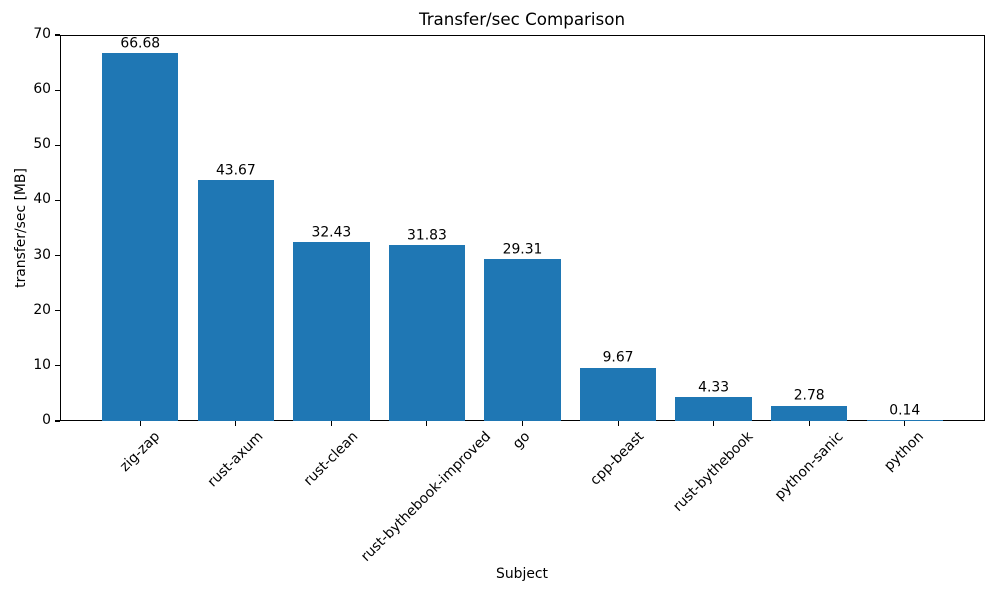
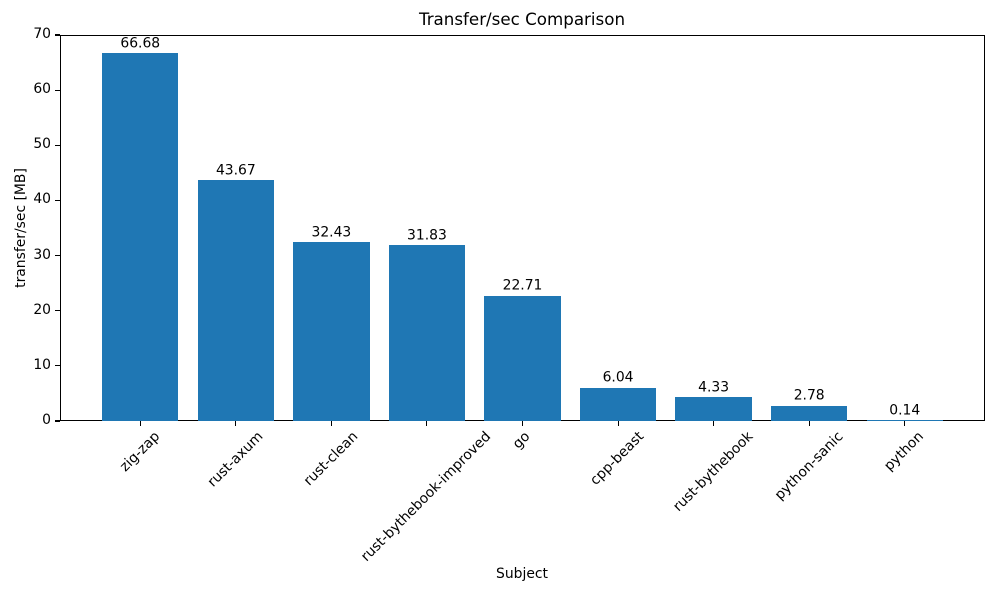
go: 29.31 -> 22.71
cpp-beast: 9.67 -> 6.04
